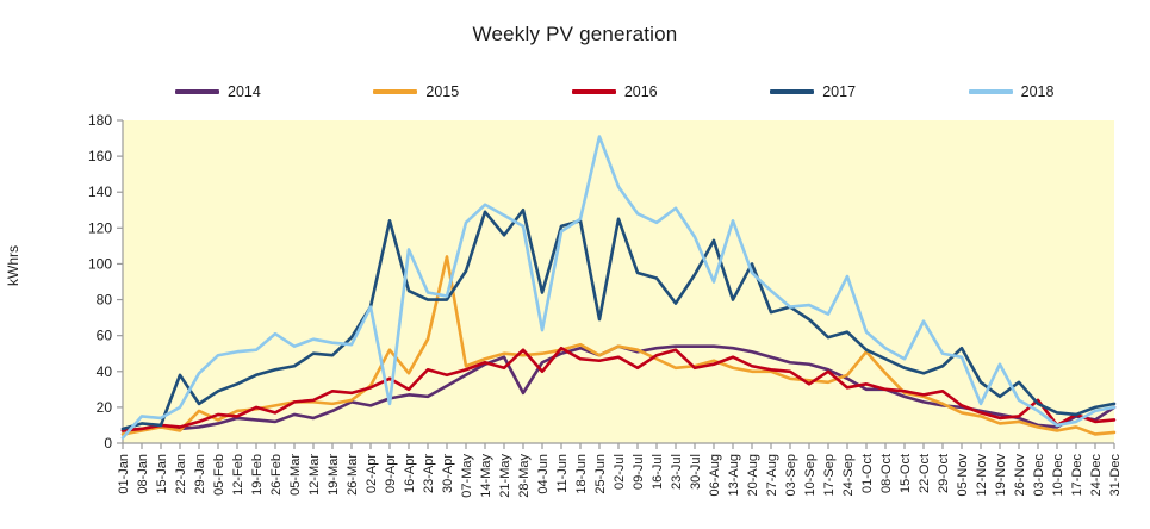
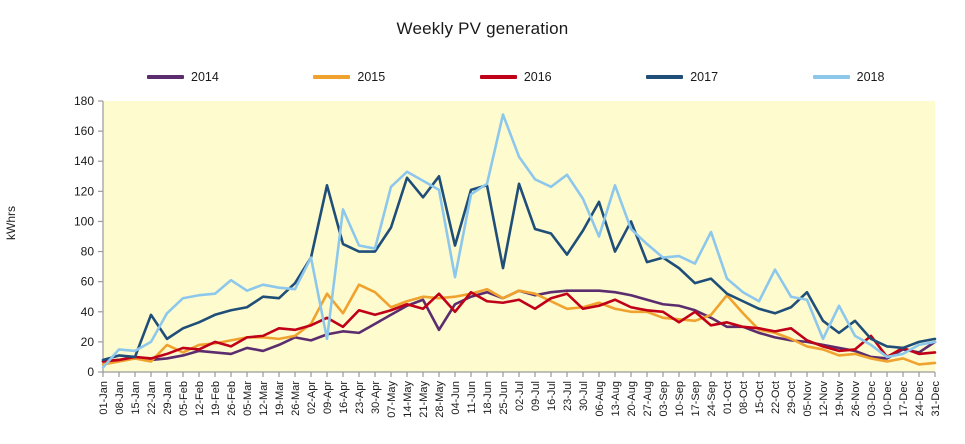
2015/30-Apr: 104 -> 53
